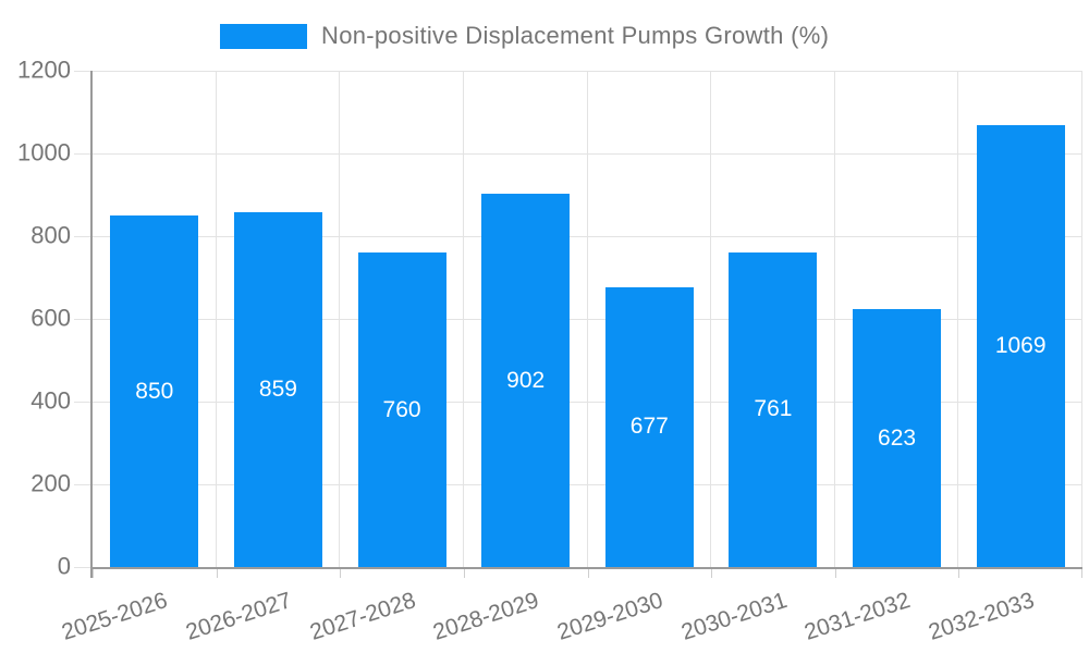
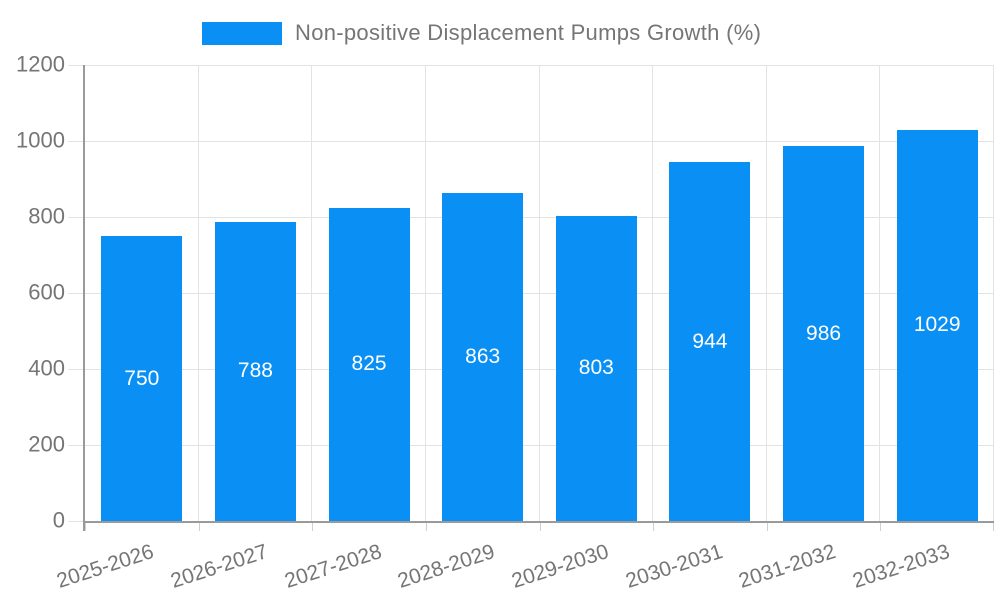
2025-2026: 850 -> 750
2026-2027: 859 -> 788
2027-2028: 760 -> 825
2028-2029: 902 -> 863
2029-2030: 677 -> 803
2030-2031: 761 -> 944
2031-2032: 623 -> 986
2032-2033: 1069 -> 1029
